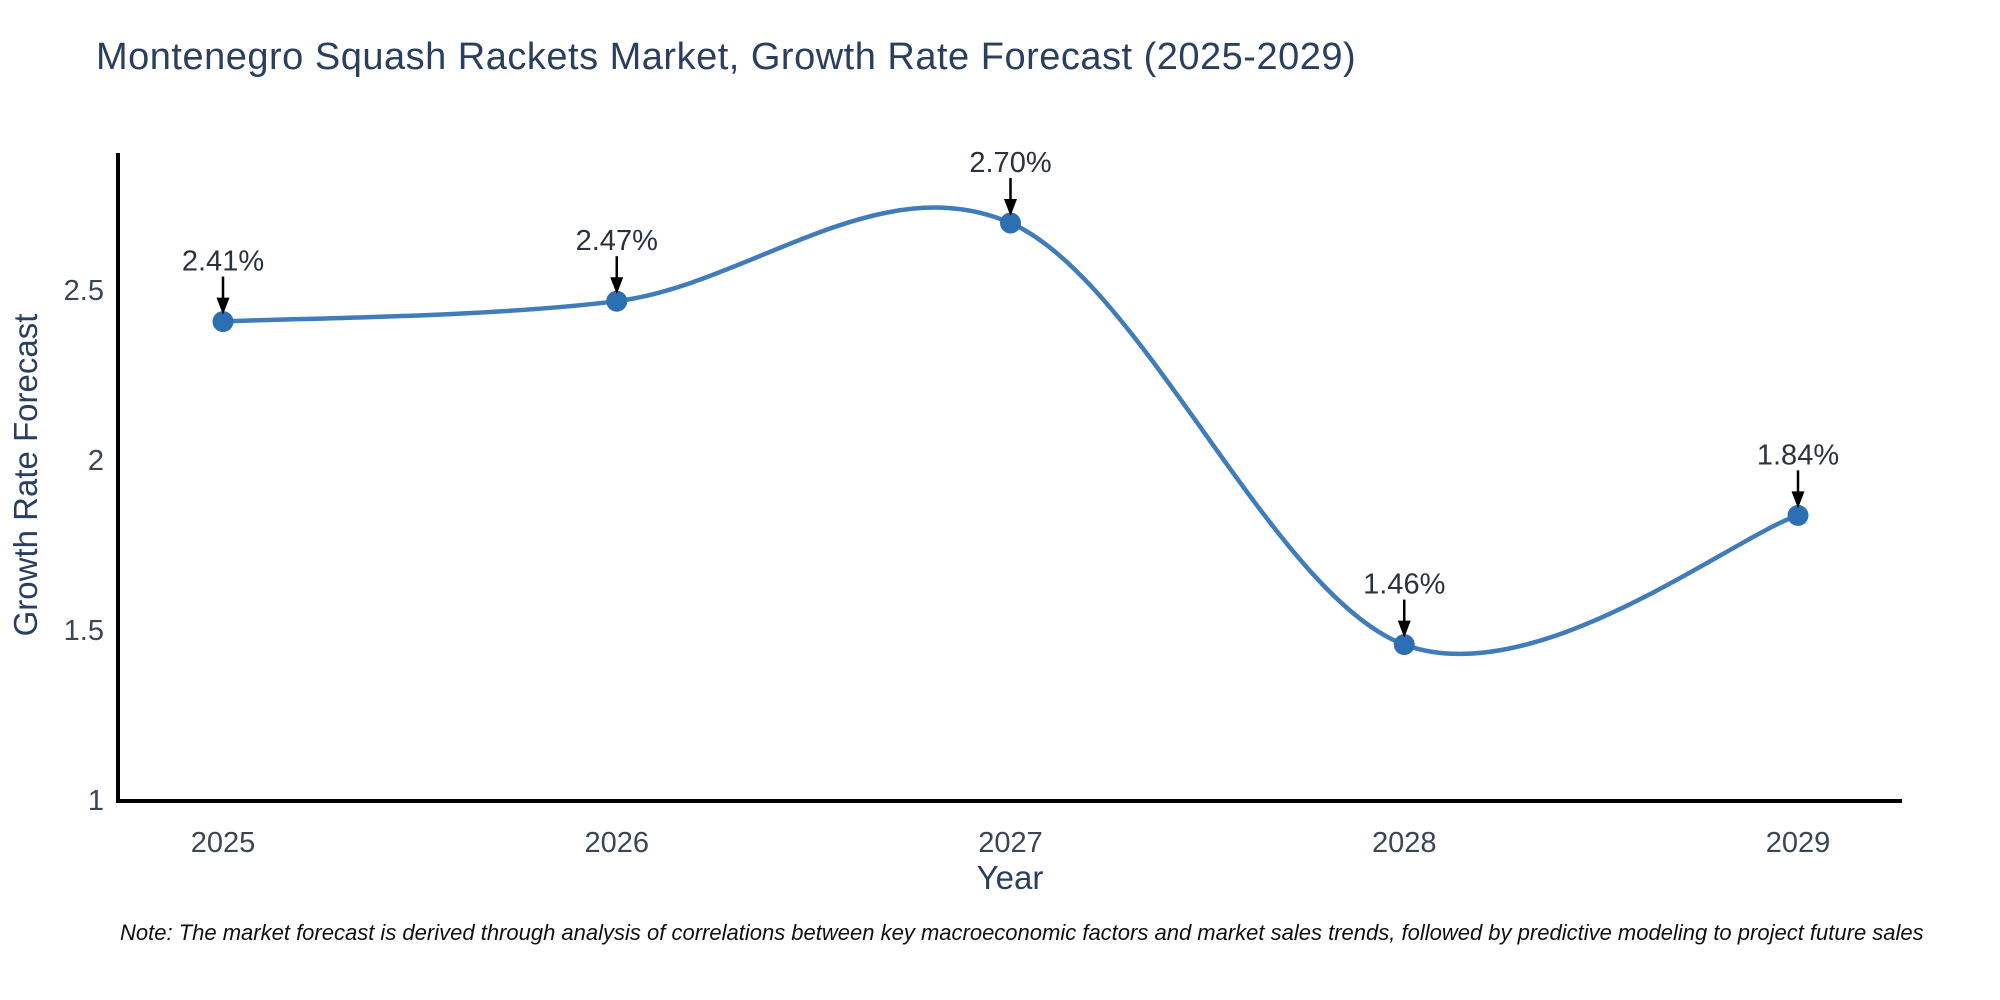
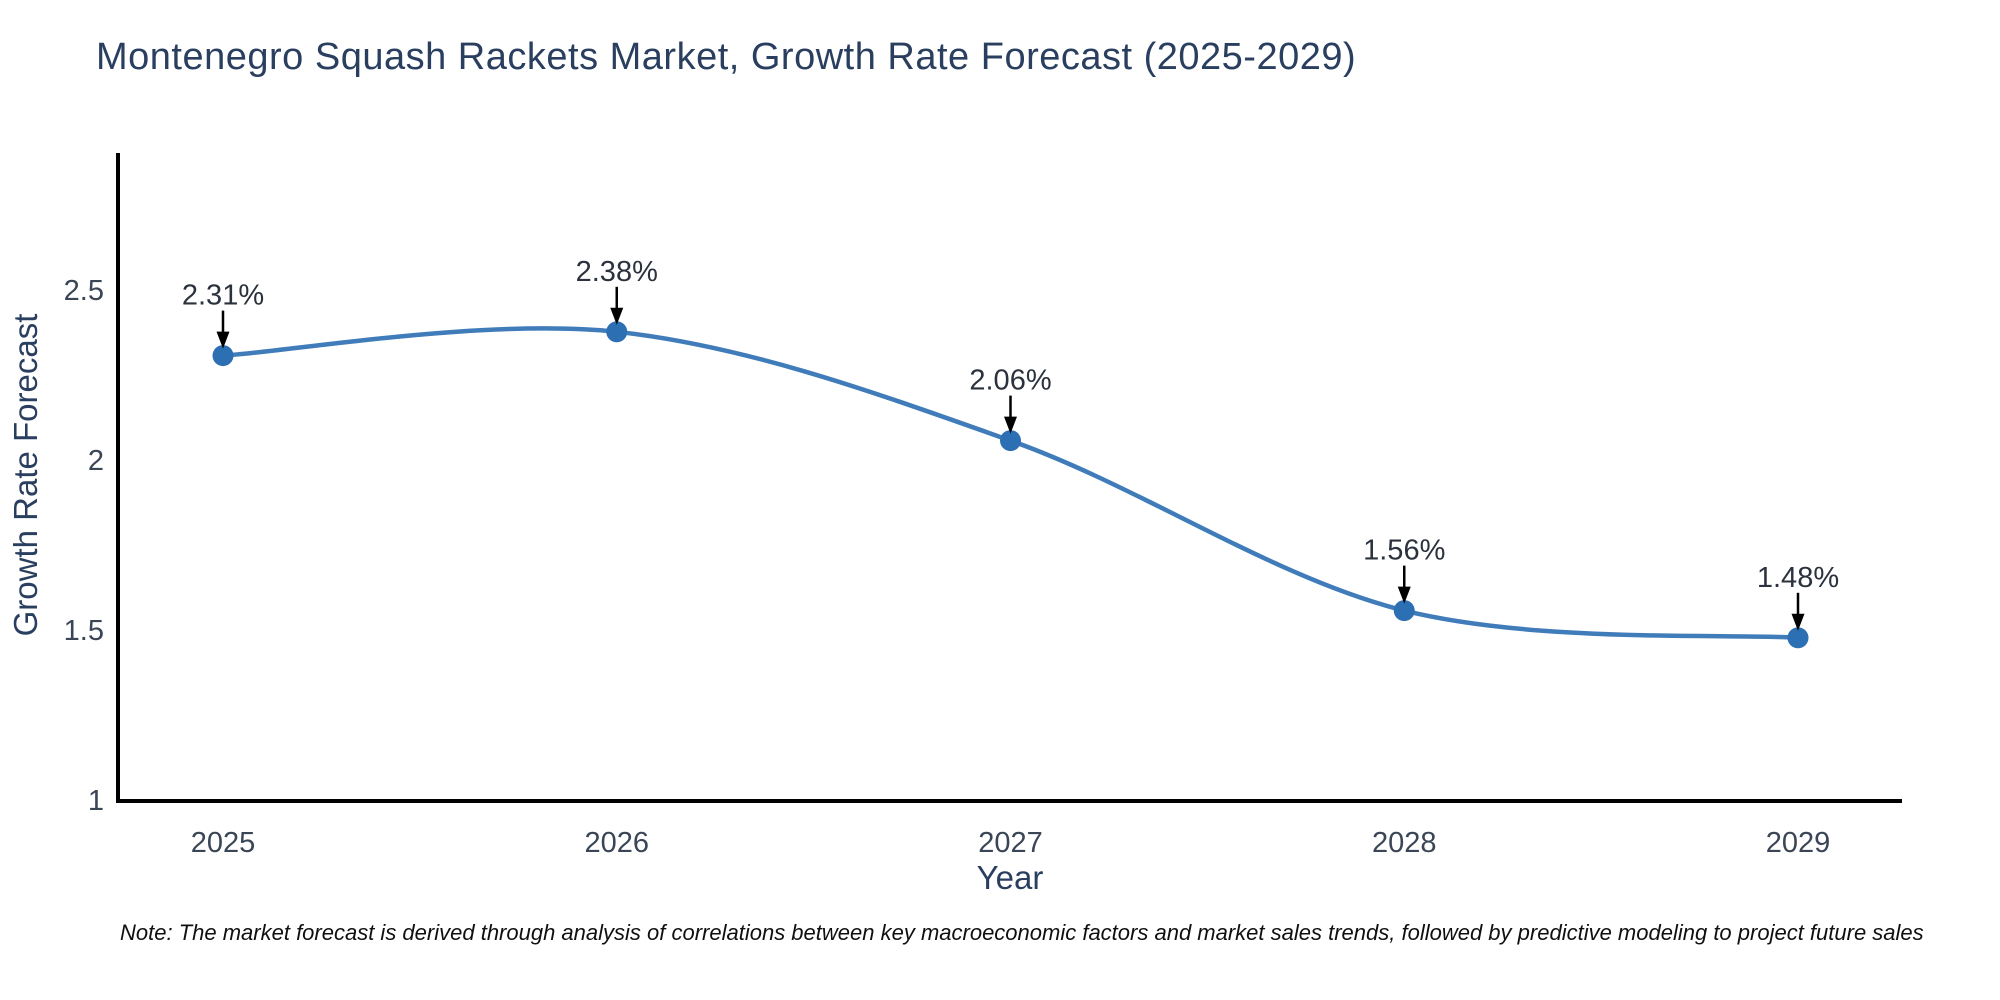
2025: 2.41% -> 2.31%
2026: 2.47% -> 2.38%
2027: 2.70% -> 2.06%
2028: 1.46% -> 1.56%
2029: 1.84% -> 1.48%
